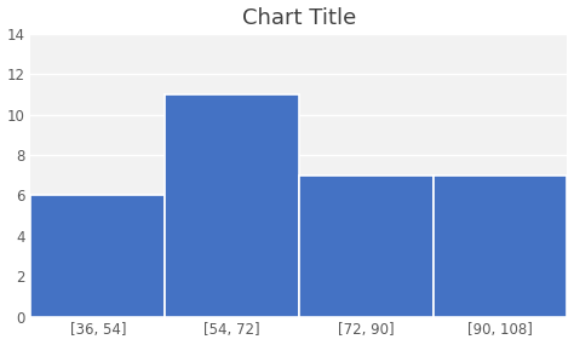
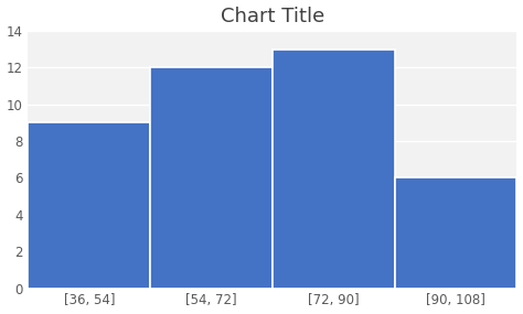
[36, 54]: 6 -> 9
[54, 72]: 11 -> 12
[72, 90]: 7 -> 13
[90, 108]: 7 -> 6
